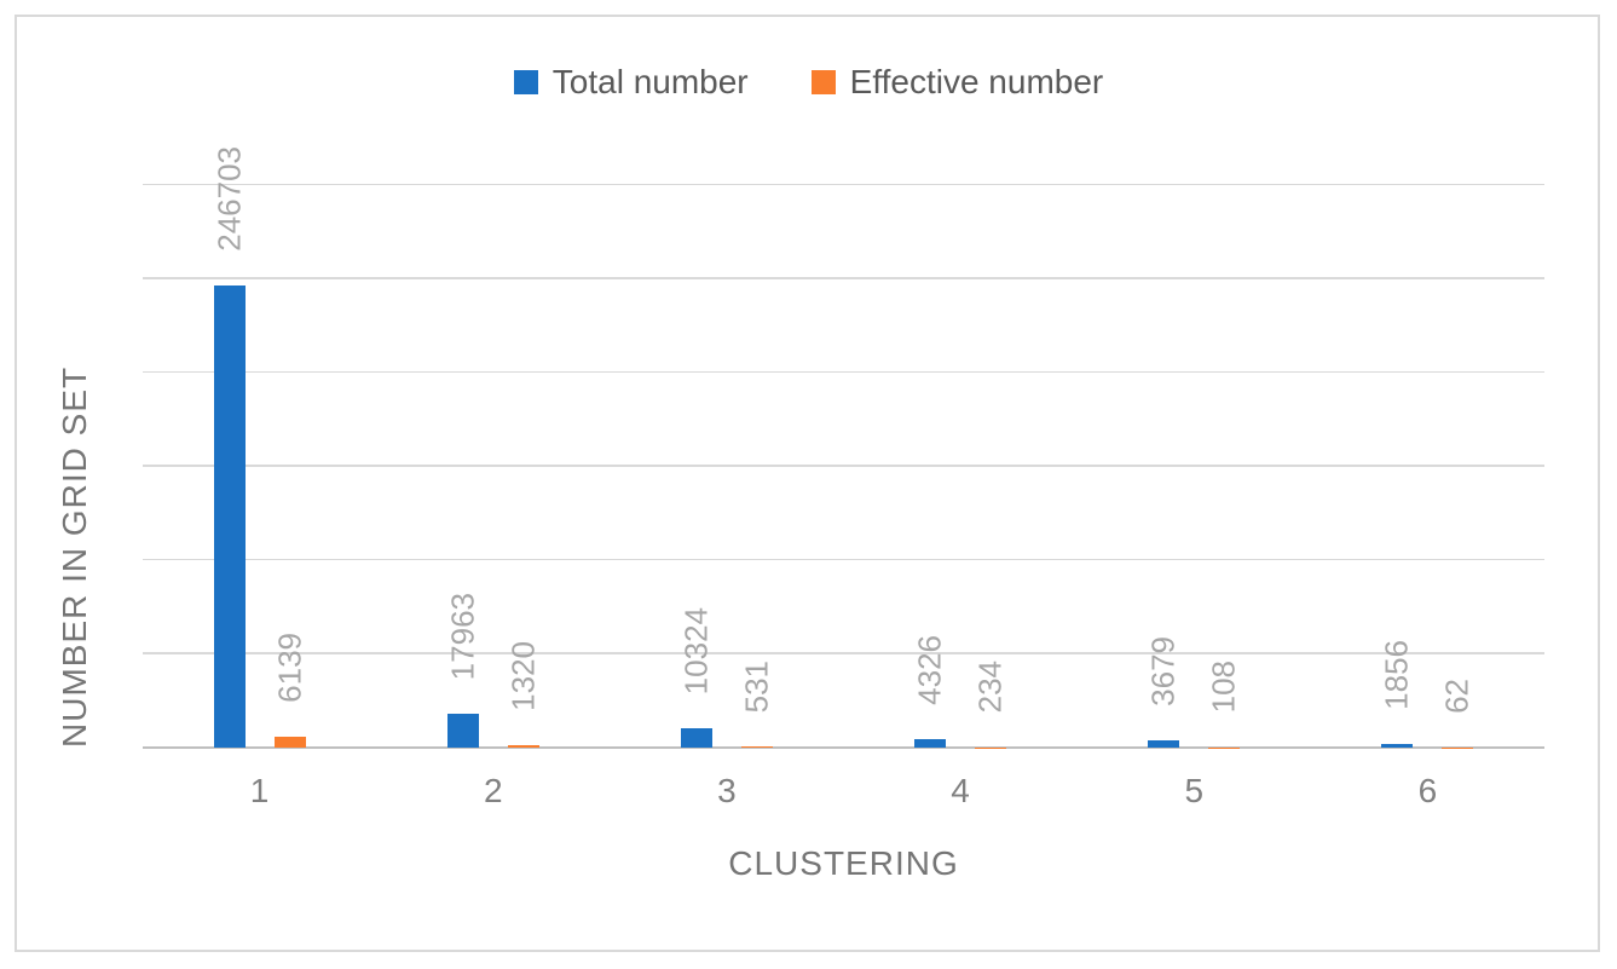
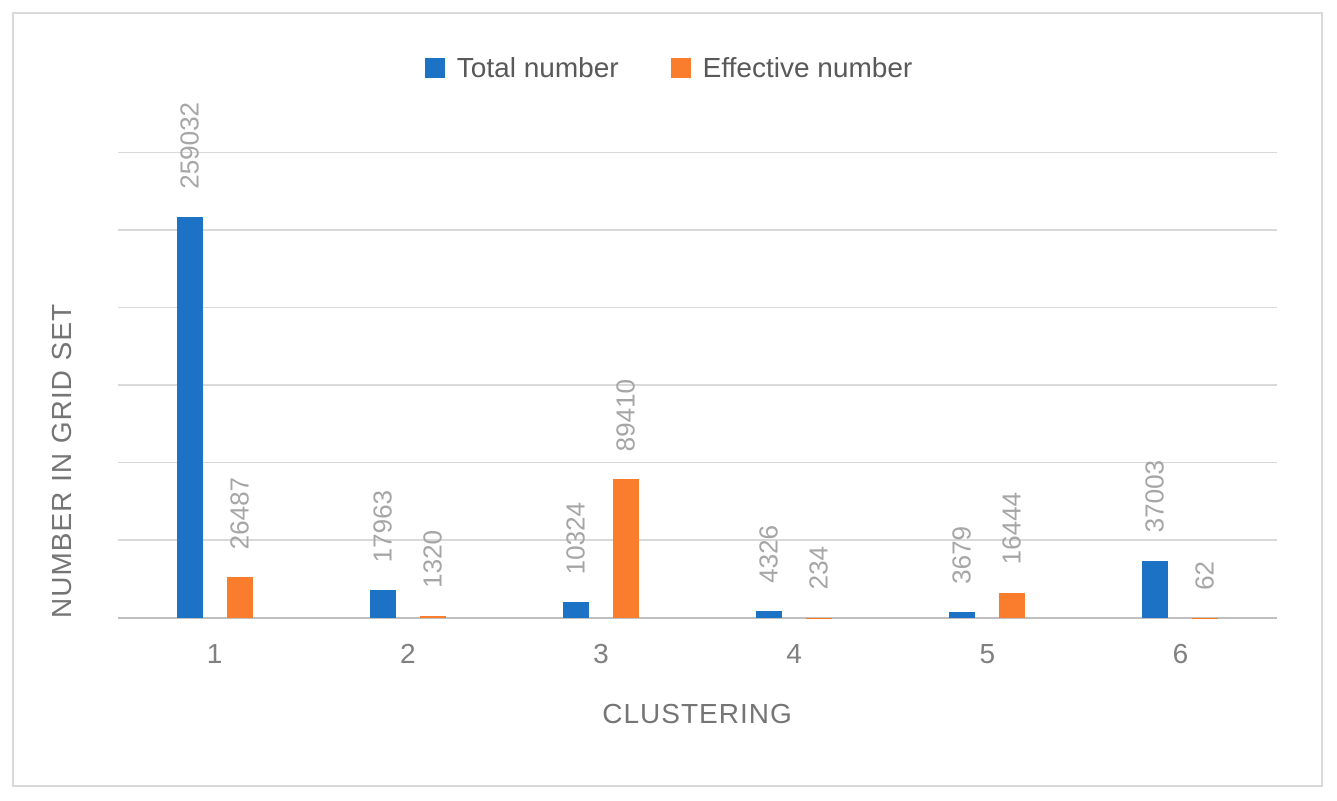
Total number/1: 246703 -> 259032
Effective number/1: 6139 -> 26487
Effective number/3: 531 -> 89410
Effective number/5: 108 -> 16444
Total number/6: 1856 -> 37003
